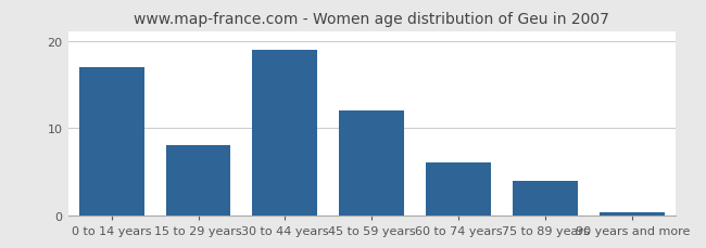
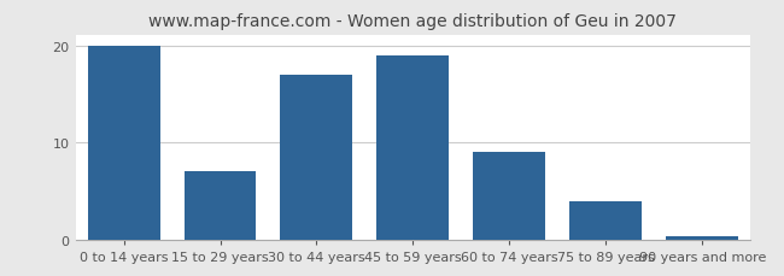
0 to 14 years: 17.0 -> 20.0
15 to 29 years: 8.0 -> 7.0
30 to 44 years: 19.0 -> 17.0
45 to 59 years: 12.0 -> 19.0
60 to 74 years: 6.0 -> 9.0
